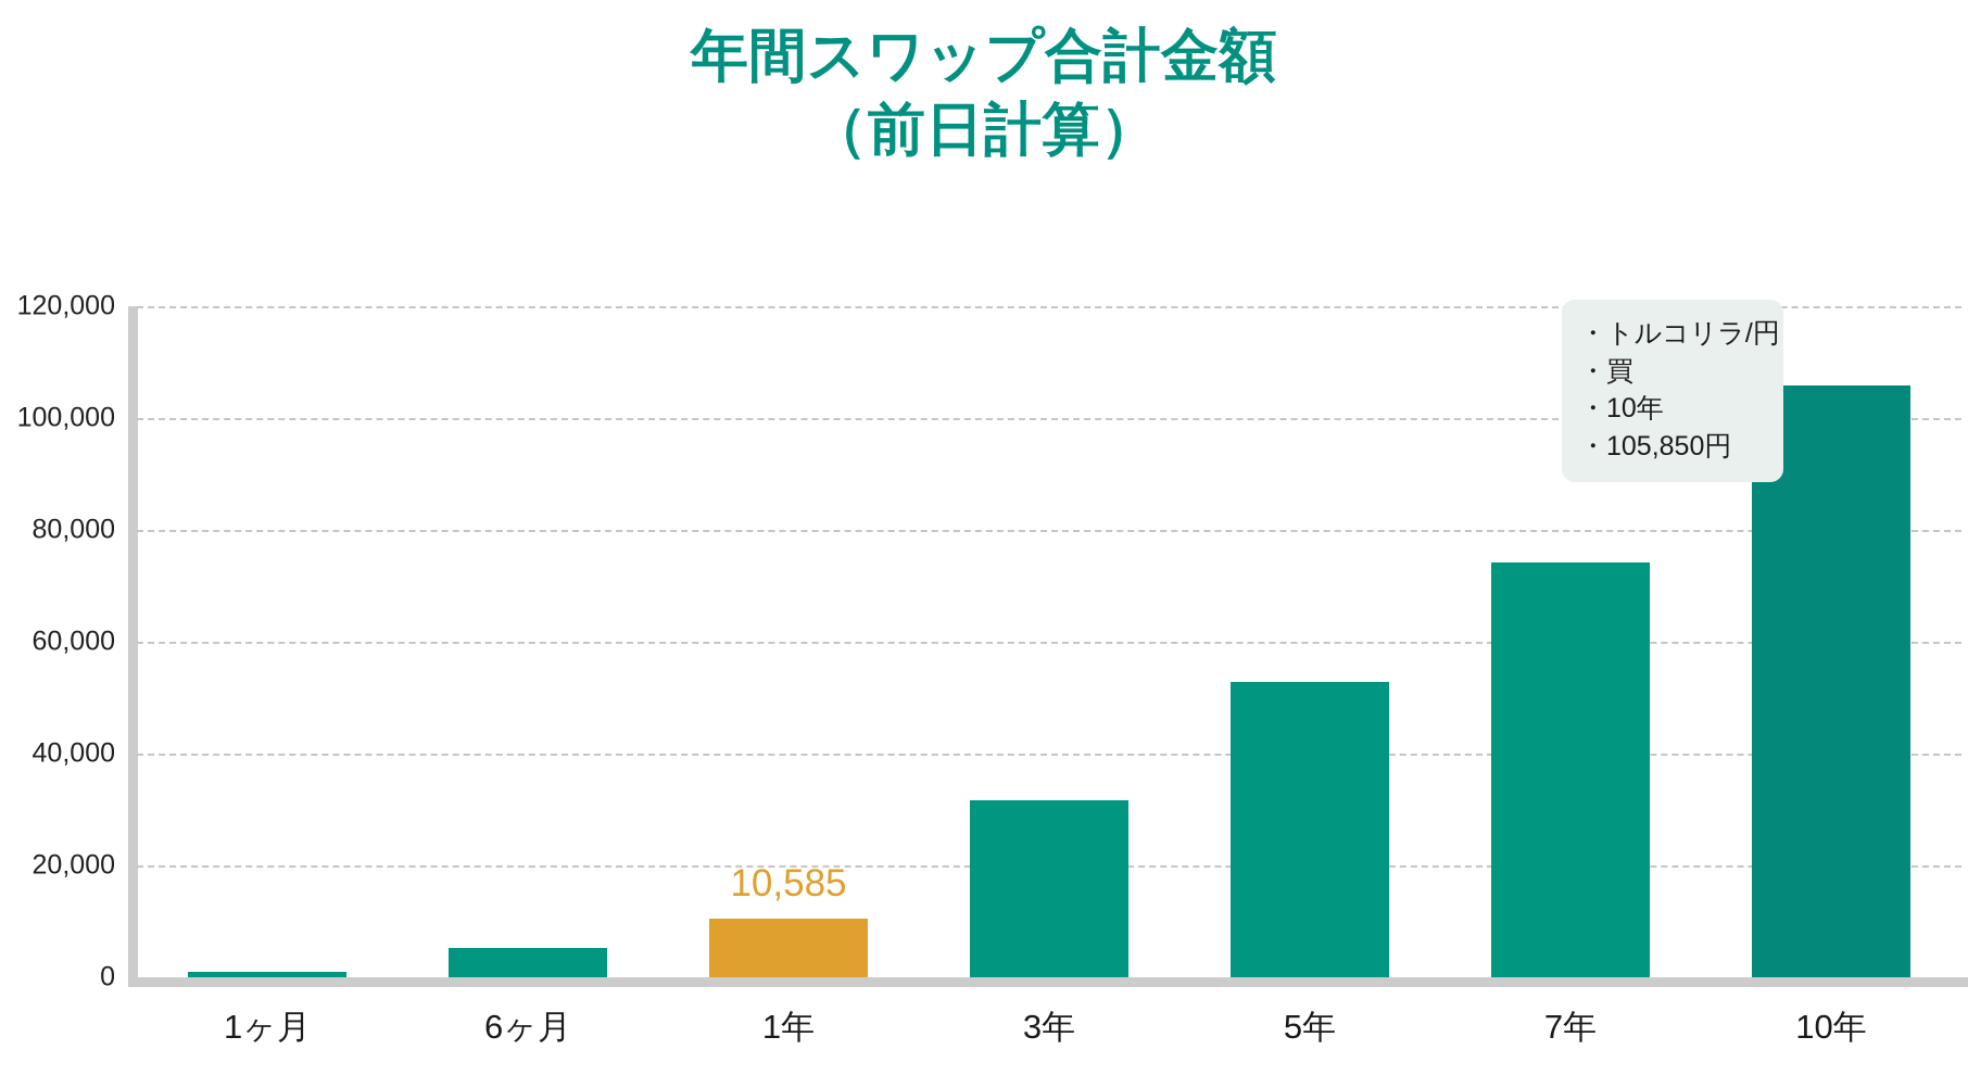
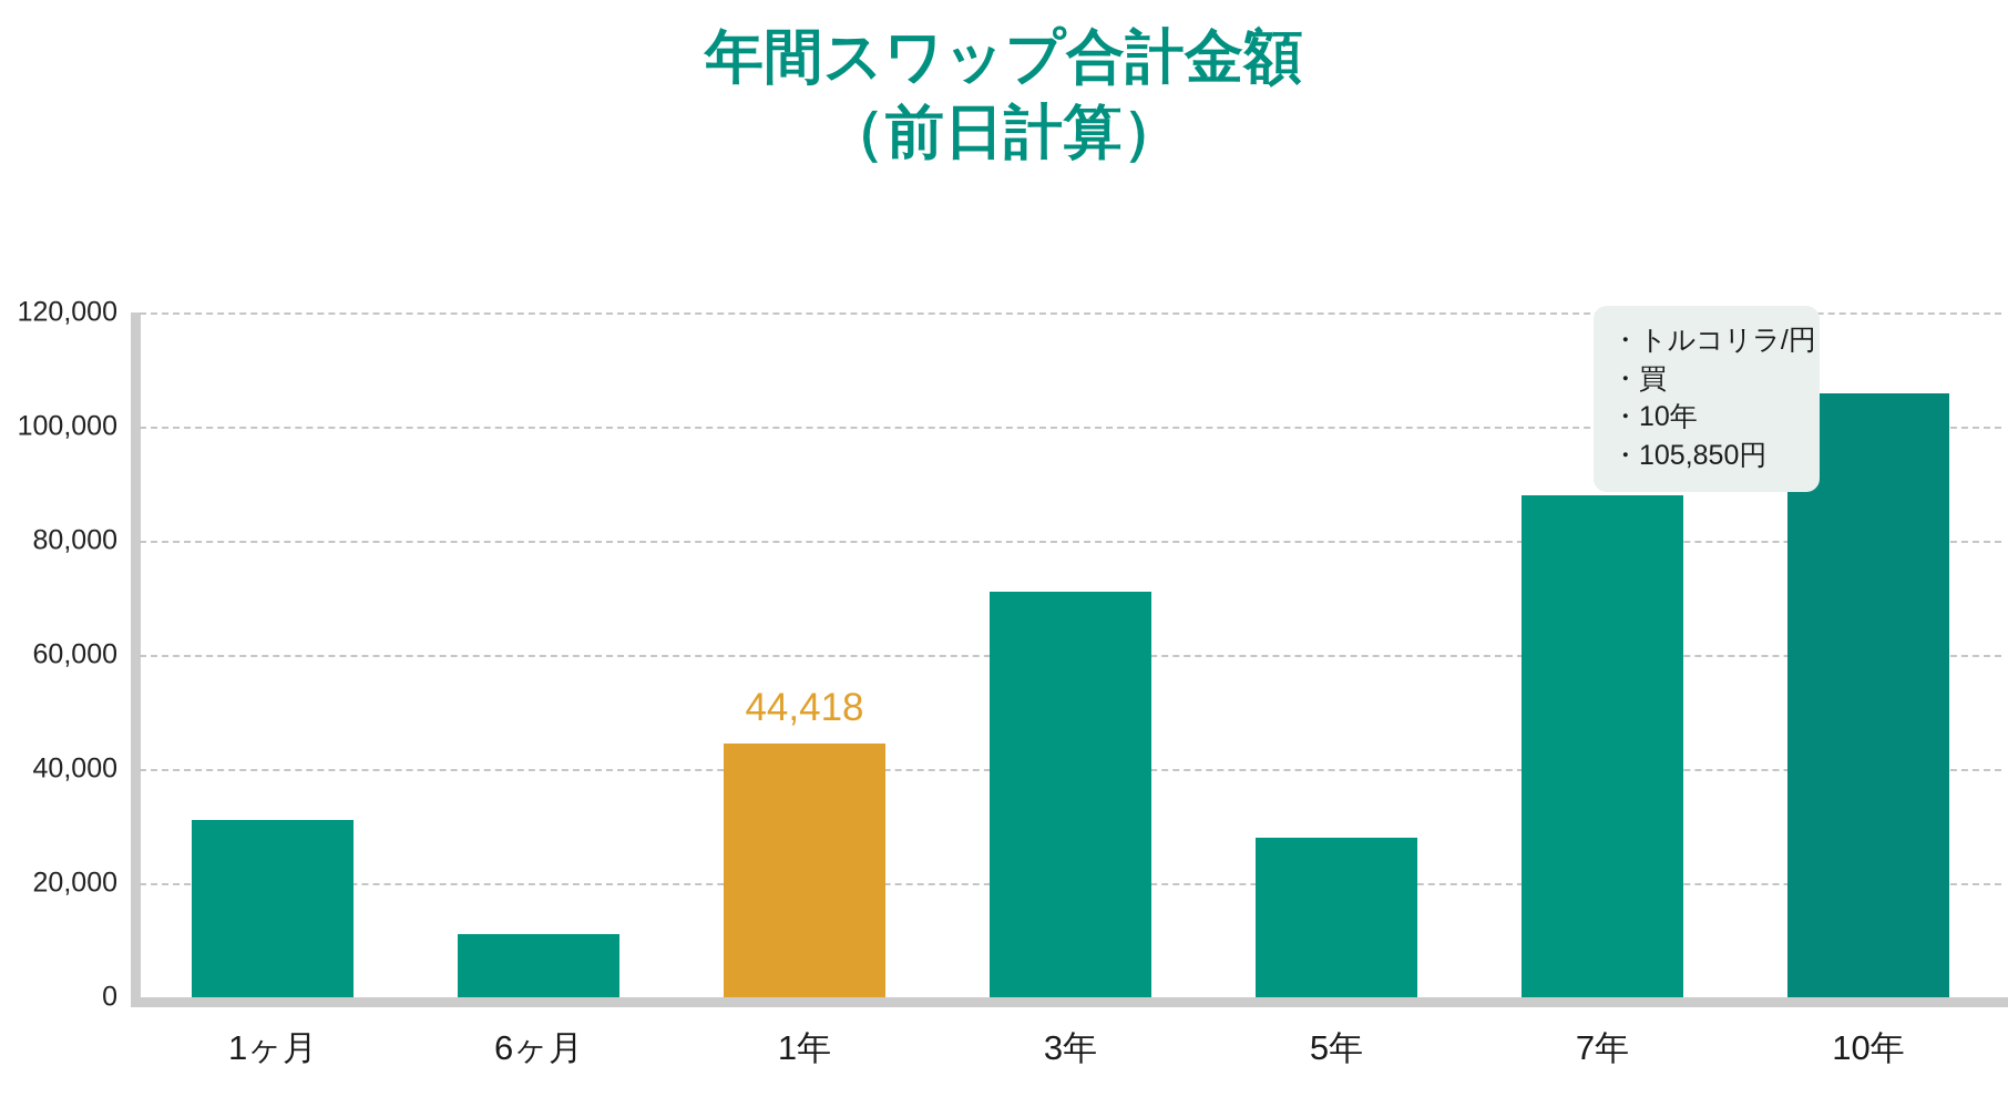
1ヶ月: 1000 -> 31000
6ヶ月: 5000 -> 11000
1年: 10,585 -> 44,418
3年: 32000 -> 71000
5年: 53000 -> 28000
7年: 74000 -> 88000
